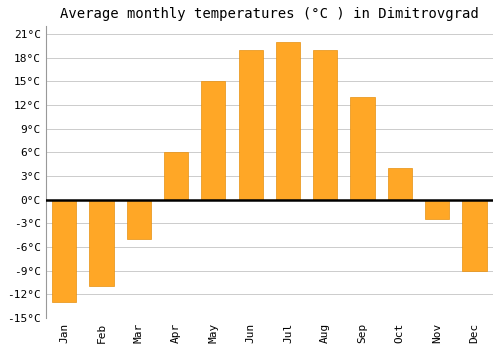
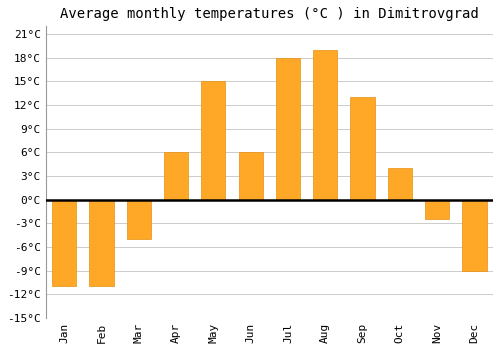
Jan: -13.0°C -> -11.0°C
Jun: 19.0°C -> 6.0°C
Jul: 20.0°C -> 18.0°C
